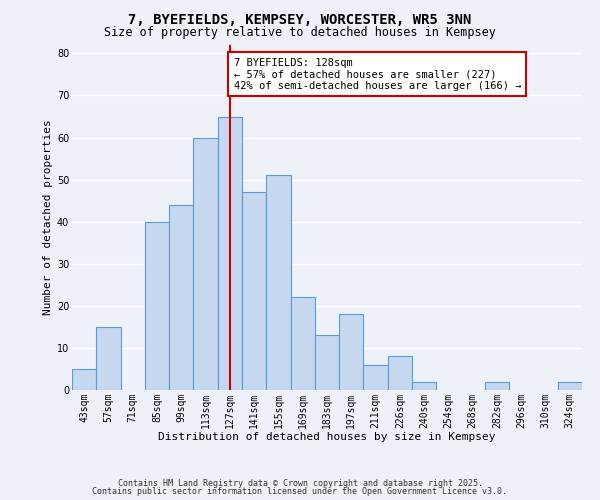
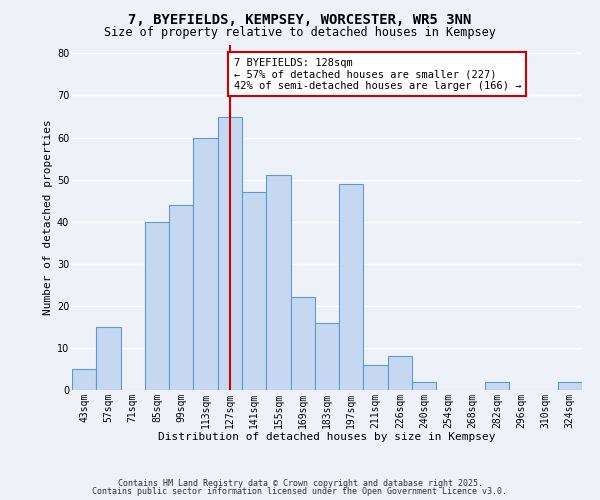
183sqm: 13 -> 16
197sqm: 18 -> 49
